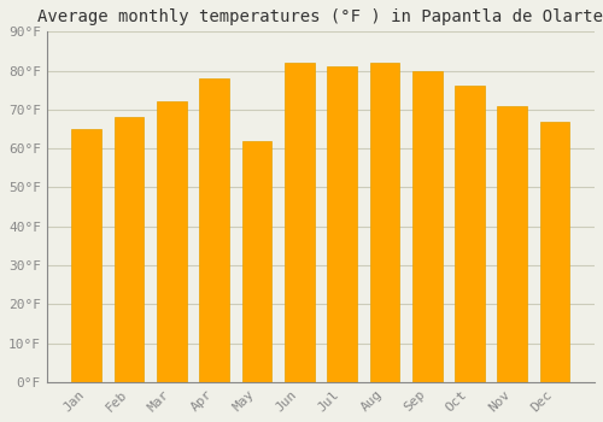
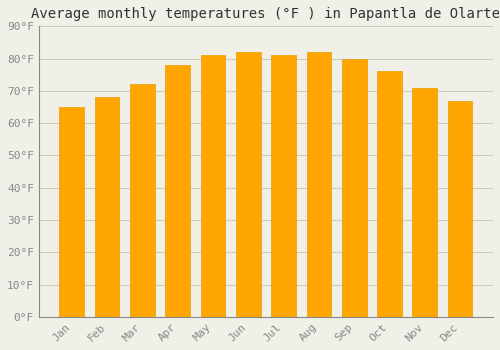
May: 62°F -> 81°F
